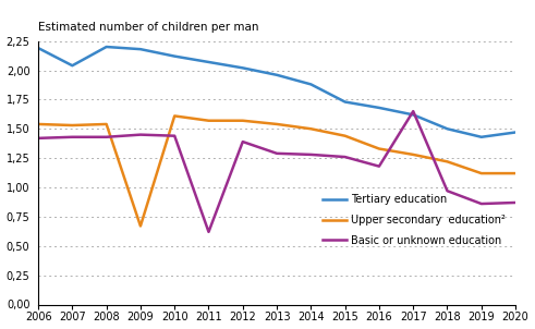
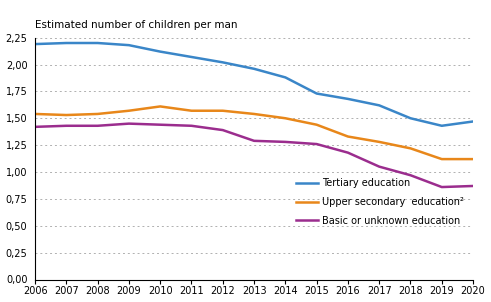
Tertiary education/2007: 2,04 -> 2,20
Upper secondary education²/2009: 0,67 -> 1,57
Basic or unknown education/2011: 0,62 -> 1,43
Basic or unknown education/2017: 1,65 -> 1,05
